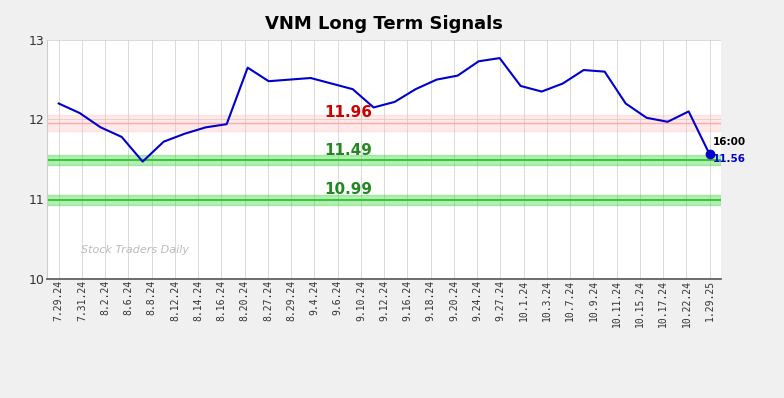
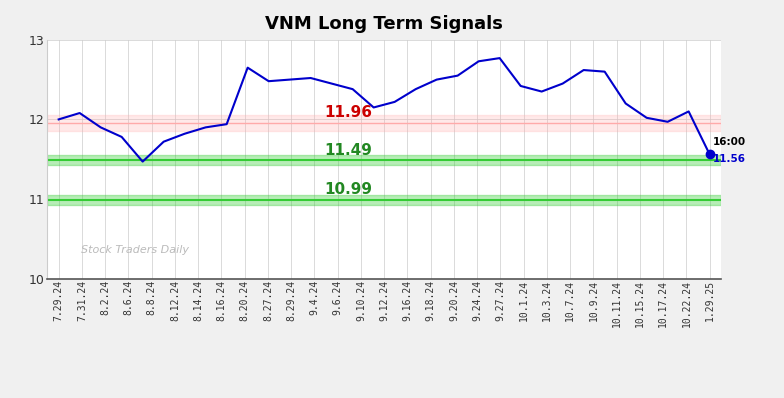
7.29.24: 12.20 -> 12.00
